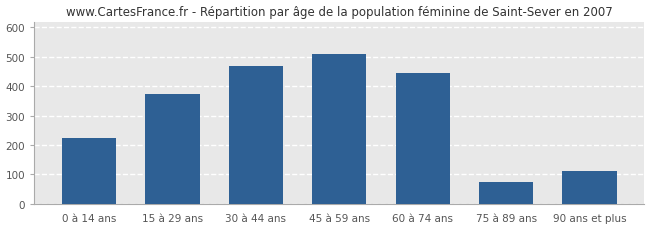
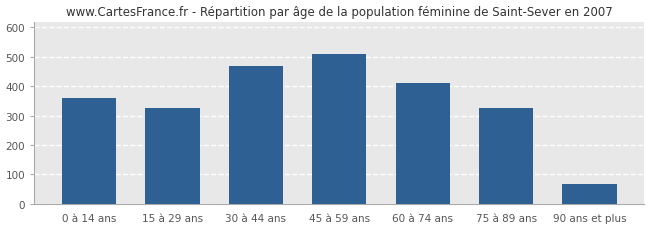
0 à 14 ans: 225 -> 360
15 à 29 ans: 375 -> 327
60 à 74 ans: 445 -> 411
75 à 89 ans: 75 -> 325
90 ans et plus: 110 -> 68
